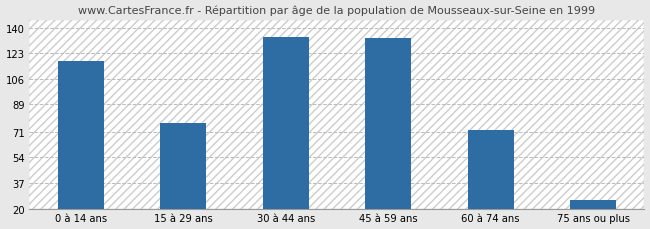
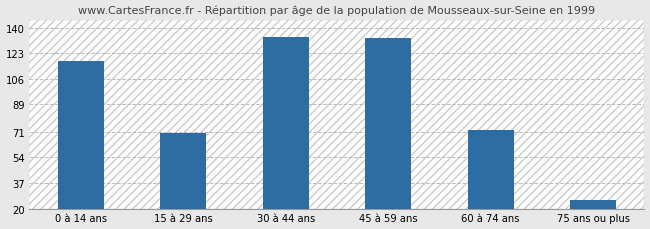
15 à 29 ans: 77 -> 70
